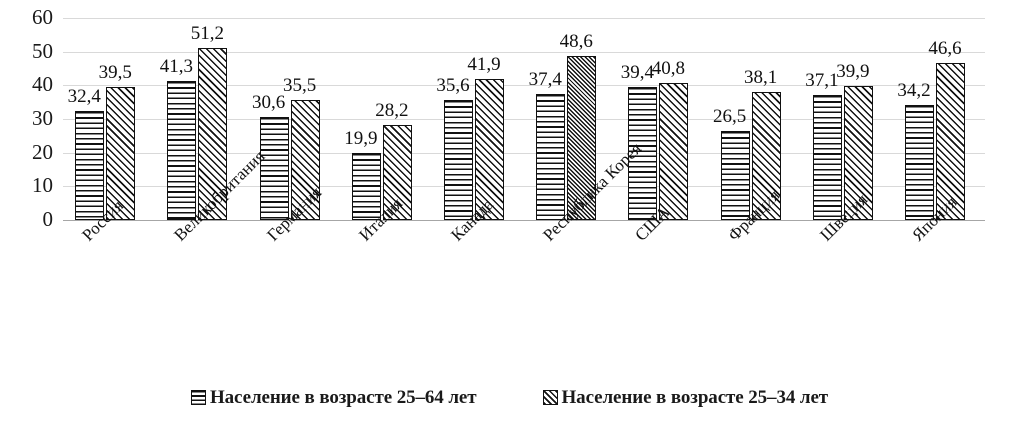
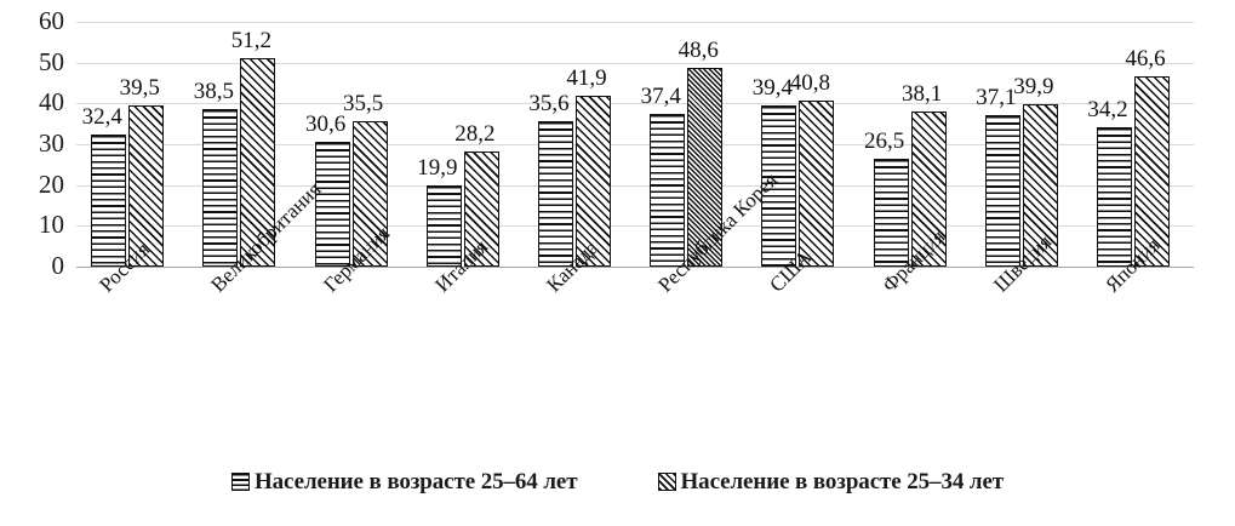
Население в возрасте 25–64 лет/Великобритания: 41,3 -> 38,5
